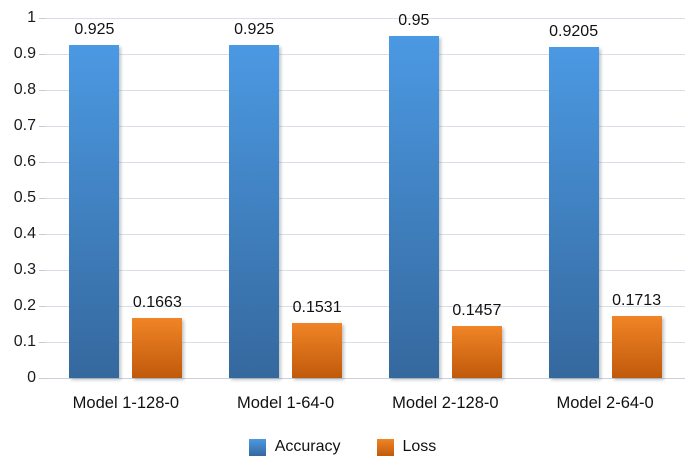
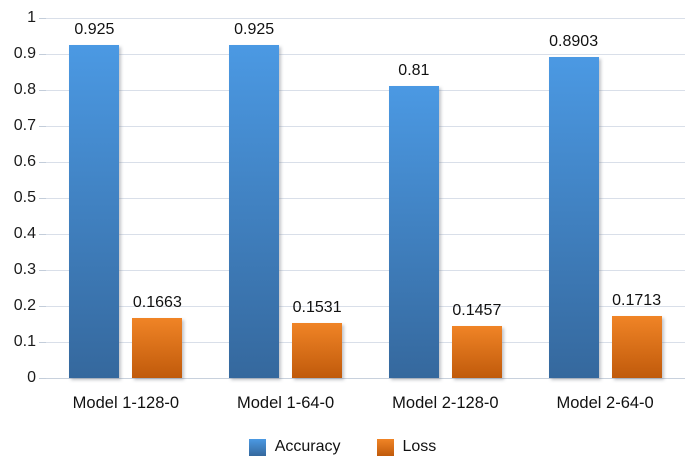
Accuracy/Model 2-128-0: 0.95 -> 0.81
Accuracy/Model 2-64-0: 0.9205 -> 0.8903
